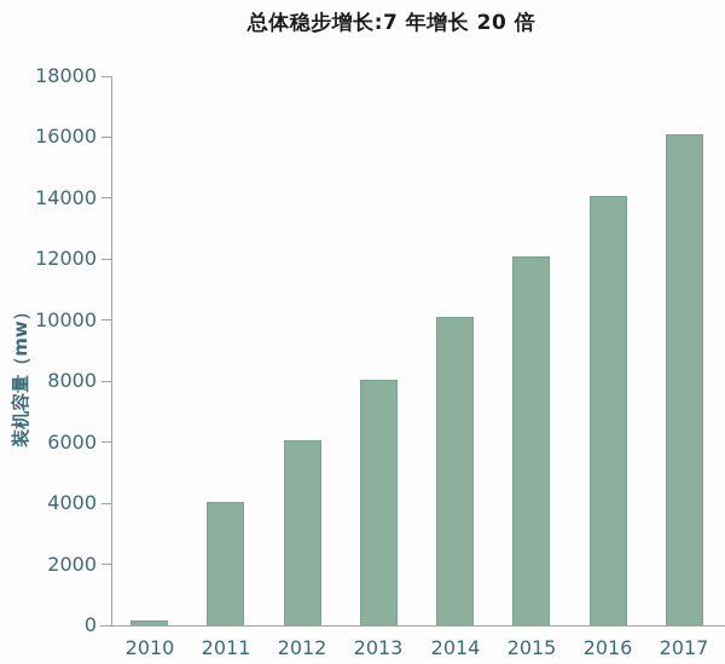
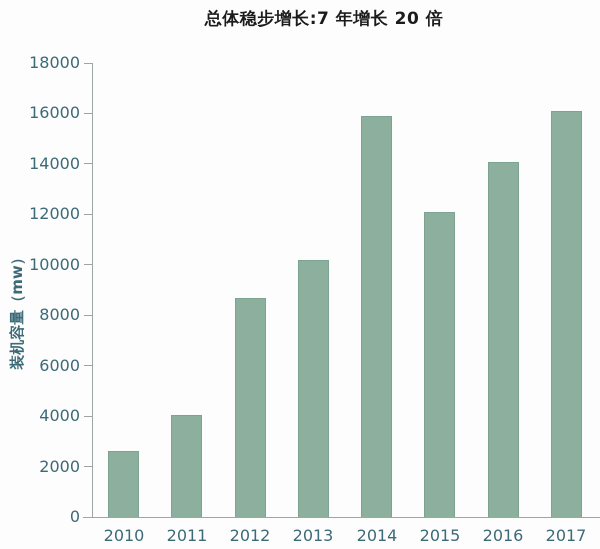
2010: 100 -> 2600
2012: 6100 -> 8700
2013: 8000 -> 10200
2014: 10100 -> 15900
